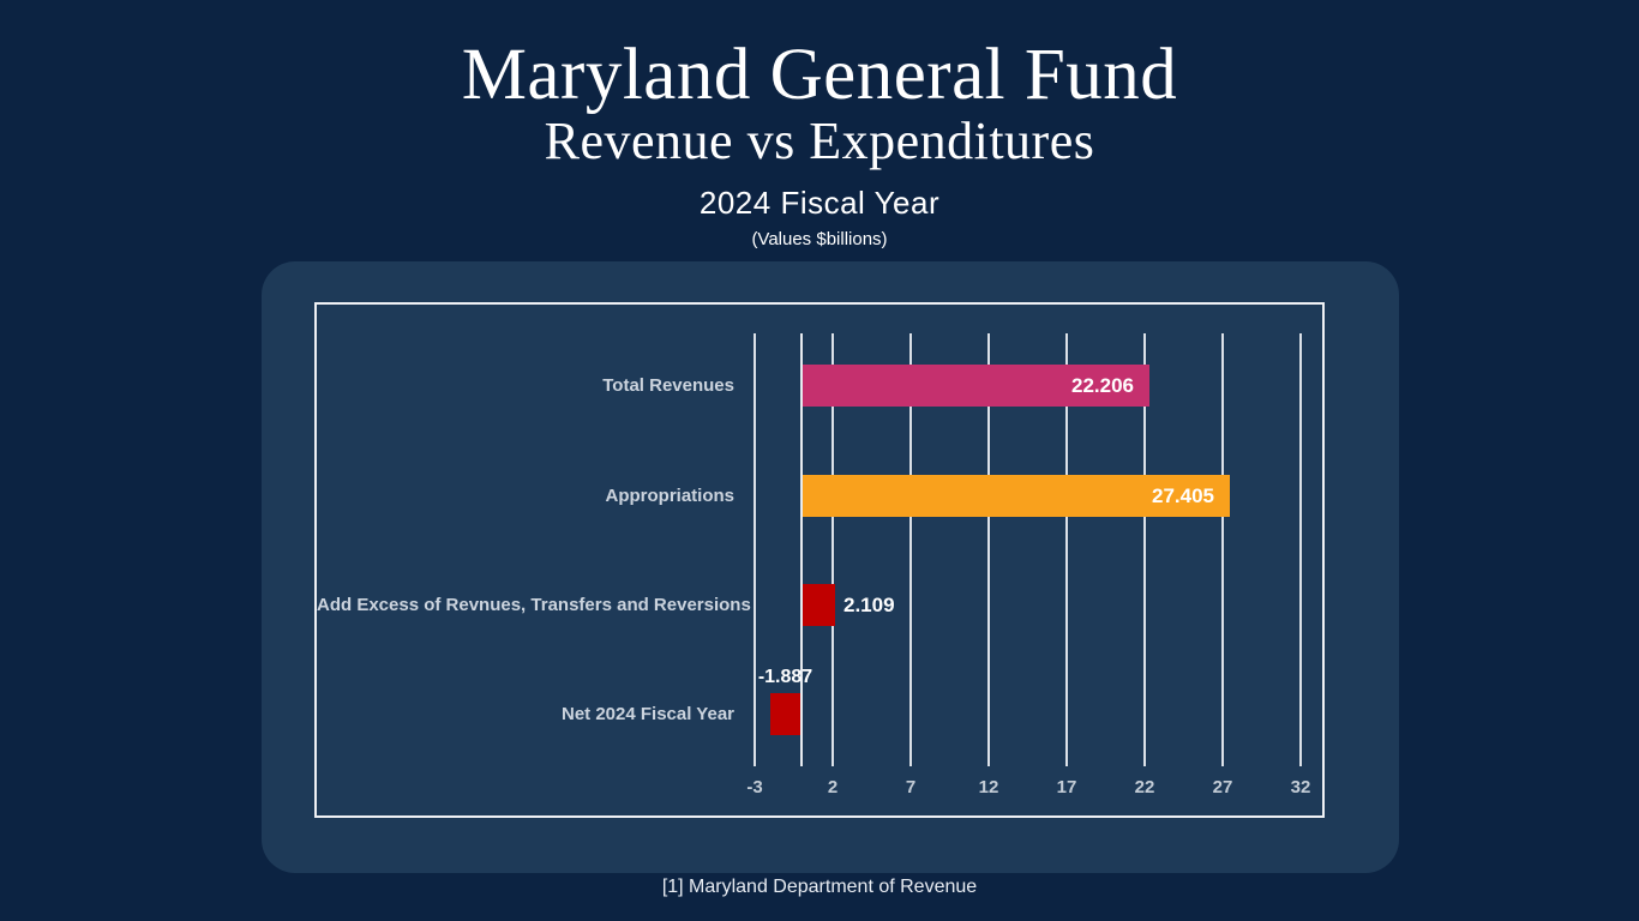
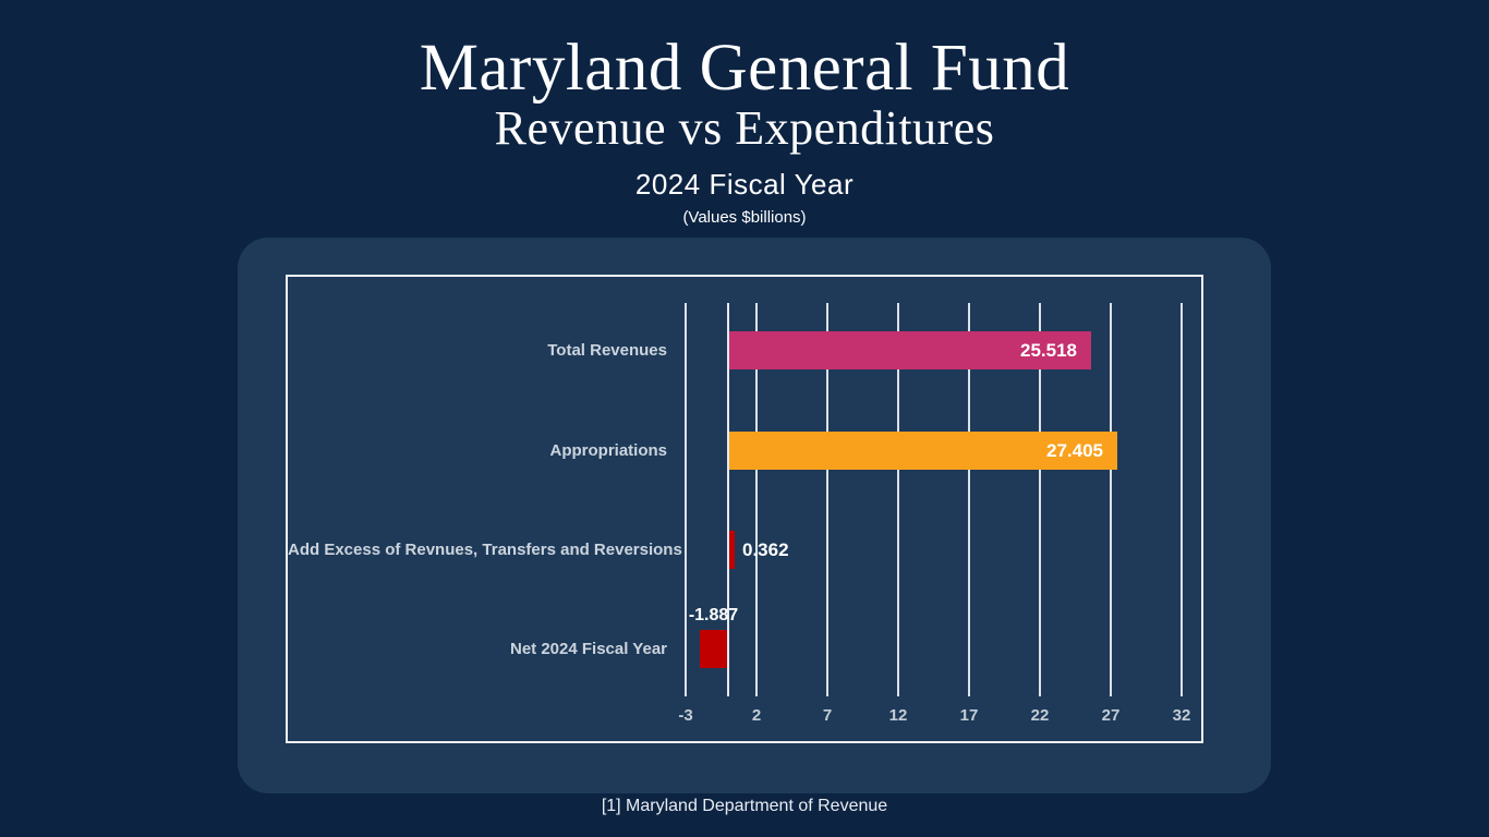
Total Revenues: 22.206 -> 25.518
Add Excess of Revnues, Transfers and Reversions: 2.109 -> 0.362
